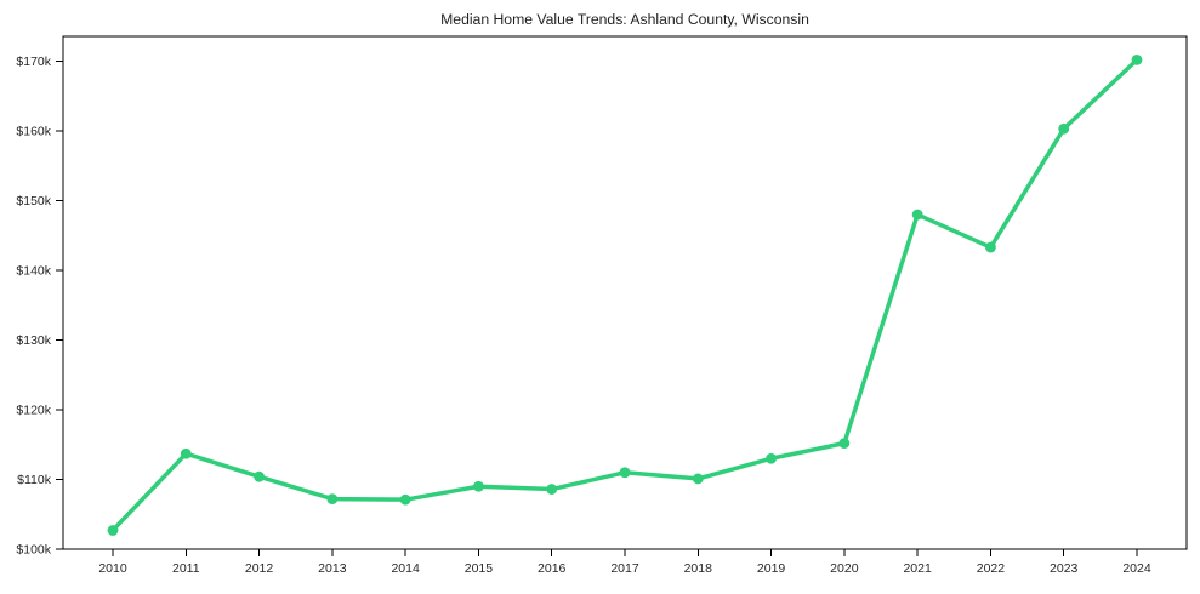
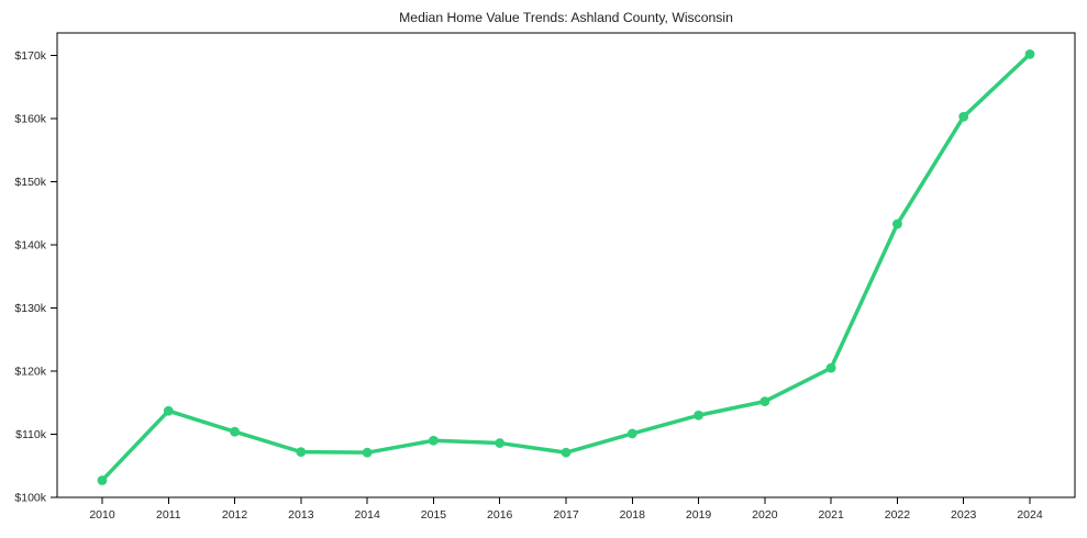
2017: $111k -> $107k
2021: $148k -> $120k
